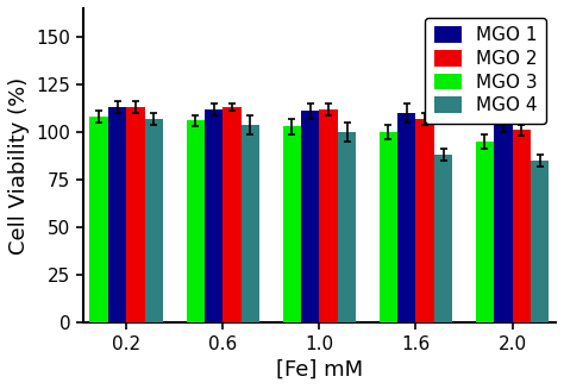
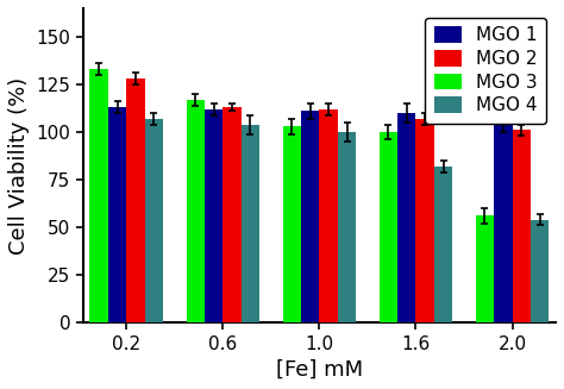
MGO 3/0.2: 108 -> 133
MGO 2/0.2: 113 -> 128
MGO 3/0.6: 106 -> 117
MGO 4/1.6: 88 -> 82
MGO 3/2.0: 95 -> 56
MGO 4/2.0: 85 -> 54
